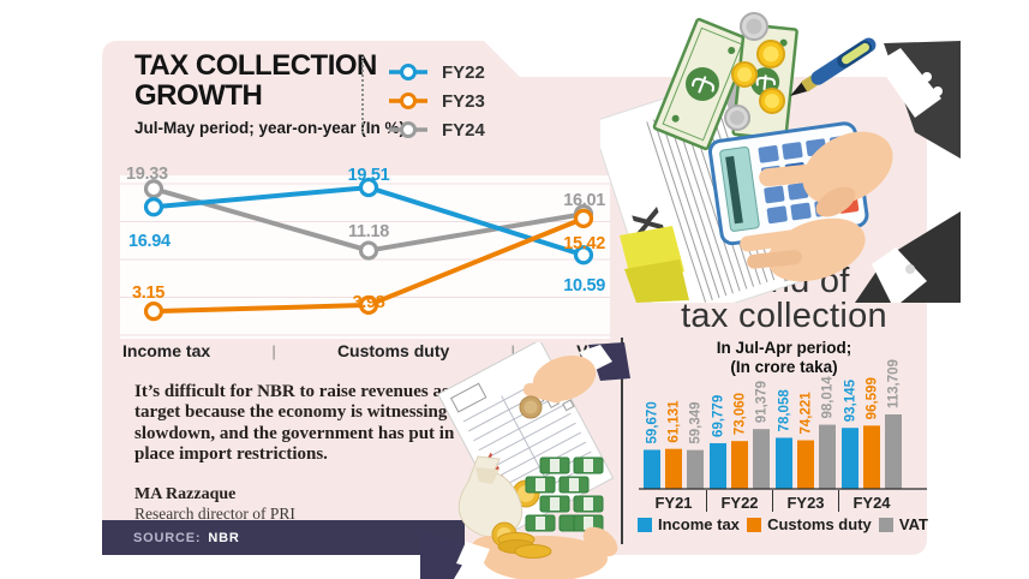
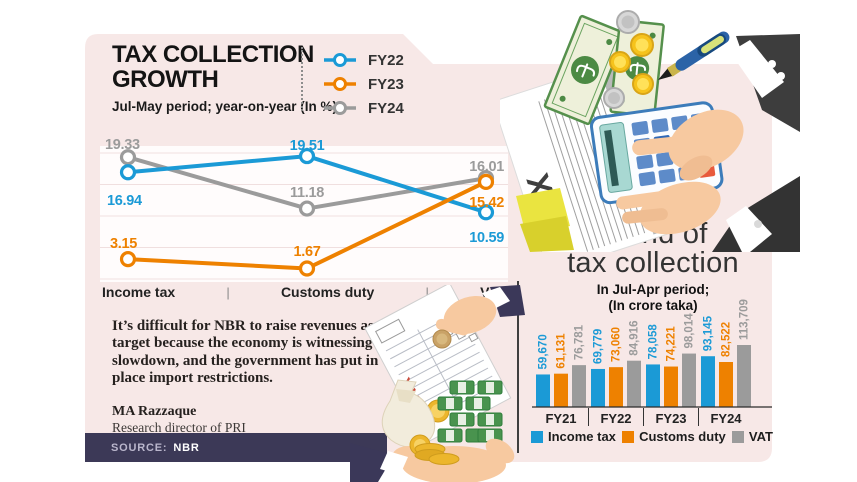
TAX COLLECTION GROWTH/FY23/Customs duty: 3.98 -> 1.67
Trend of tax collection/VAT/FY21: 59,349 -> 76,781
Trend of tax collection/VAT/FY22: 91,379 -> 84,916
Trend of tax collection/Customs duty/FY24: 96,599 -> 82,522
